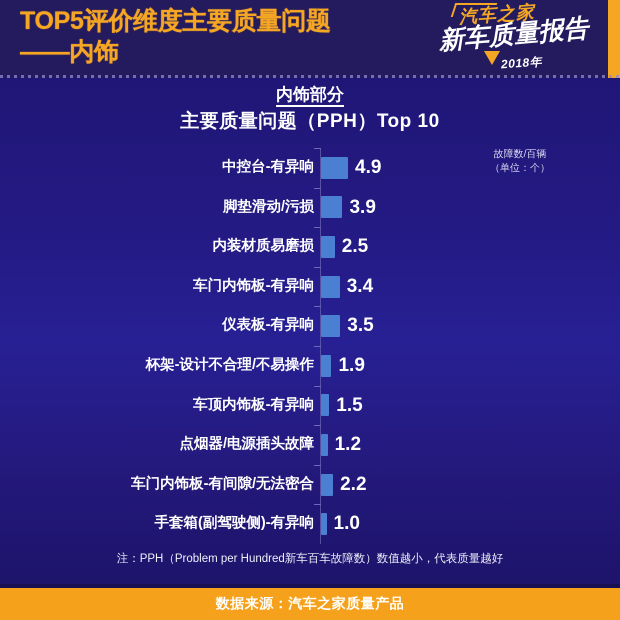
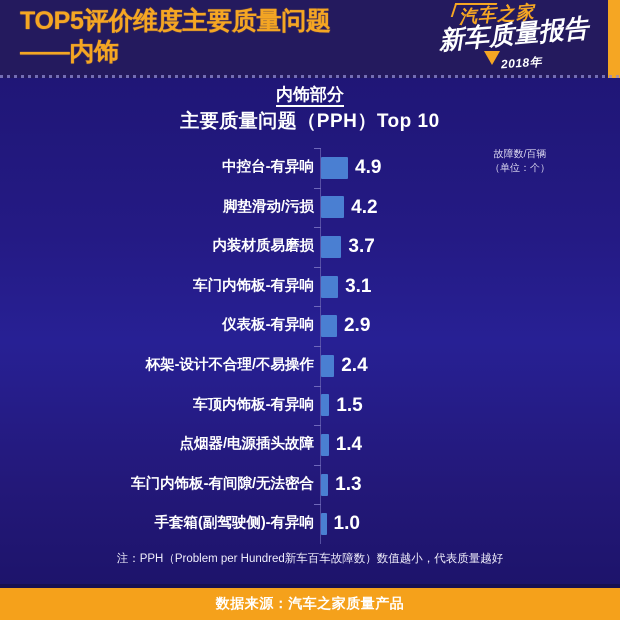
脚垫滑动/污损: 3.9 -> 4.2
内装材质易磨损: 2.5 -> 3.7
车门内饰板-有异响: 3.4 -> 3.1
仪表板-有异响: 3.5 -> 2.9
杯架-设计不合理/不易操作: 1.9 -> 2.4
点烟器/电源插头故障: 1.2 -> 1.4
车门内饰板-有间隙/无法密合: 2.2 -> 1.3
